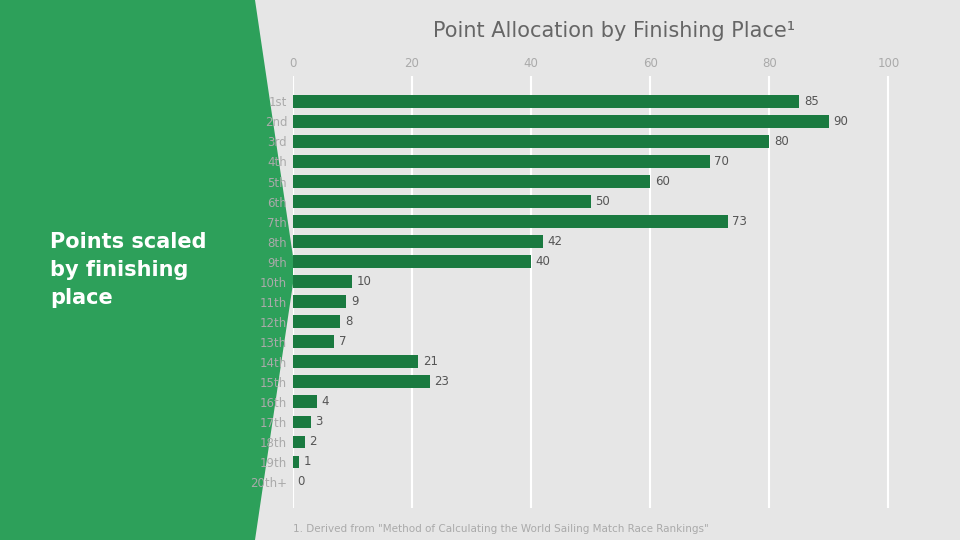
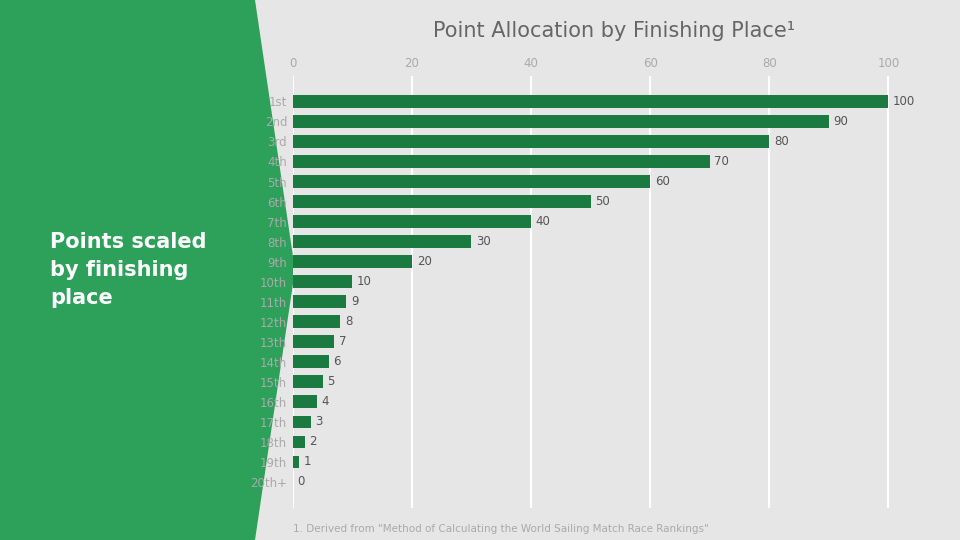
1st: 85 -> 100
7th: 73 -> 40
8th: 42 -> 30
9th: 40 -> 20
14th: 21 -> 6
15th: 23 -> 5
